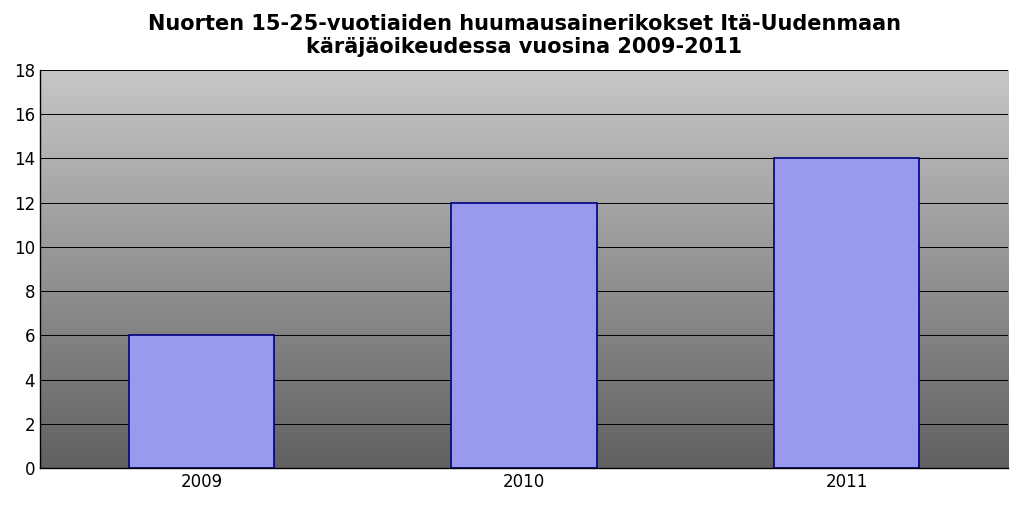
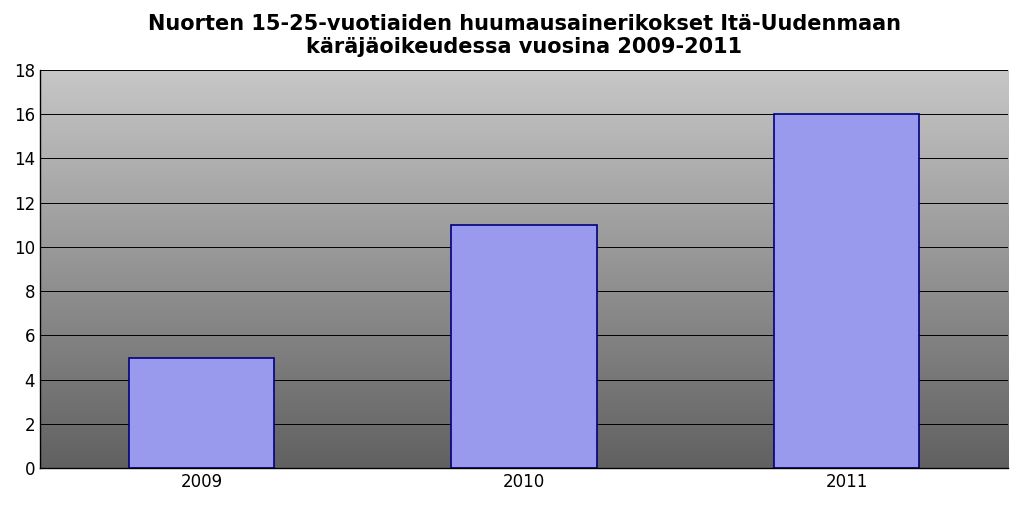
2009: 6 -> 5
2010: 12 -> 11
2011: 14 -> 16
